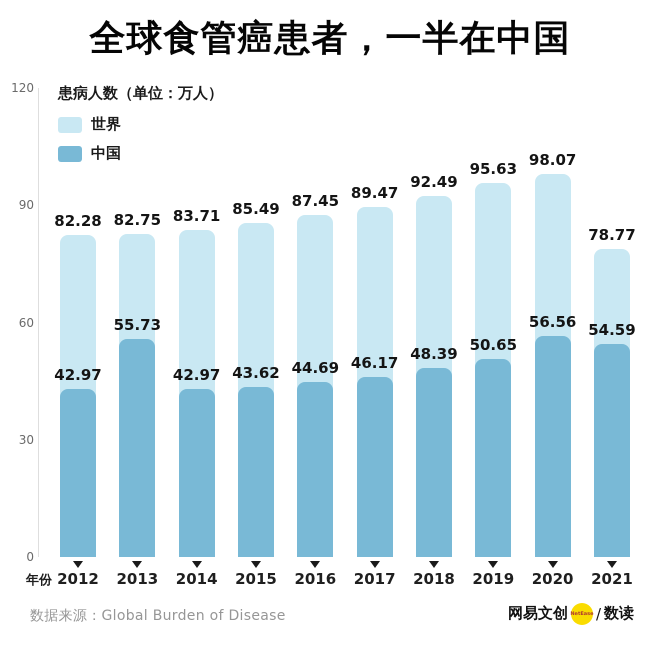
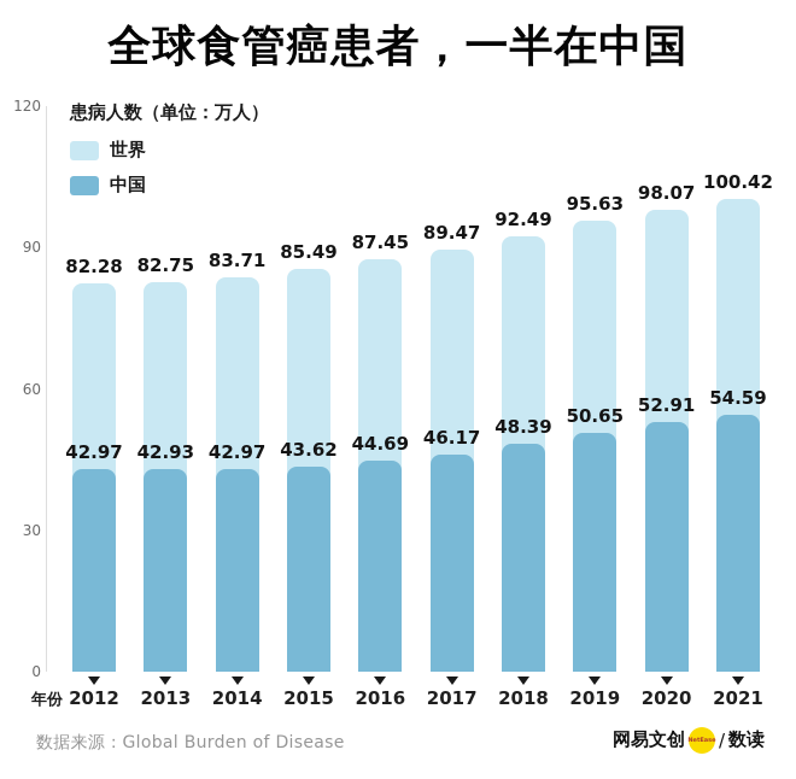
中国/2013: 55.73 -> 42.93
中国/2020: 56.56 -> 52.91
世界/2021: 78.77 -> 100.42
